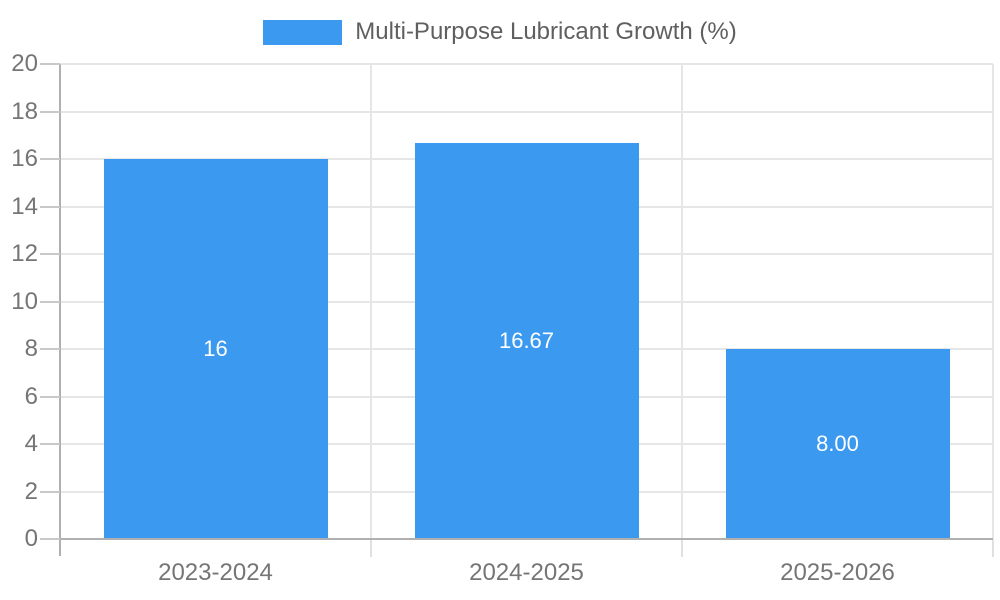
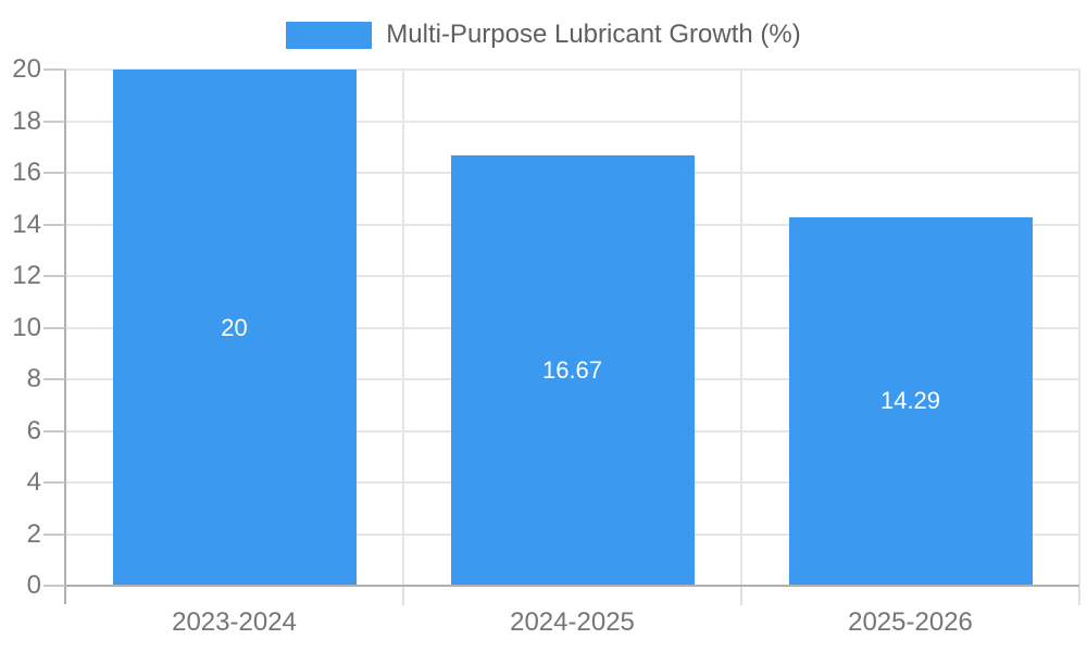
2023-2024: 16 -> 20
2025-2026: 8.00 -> 14.29
